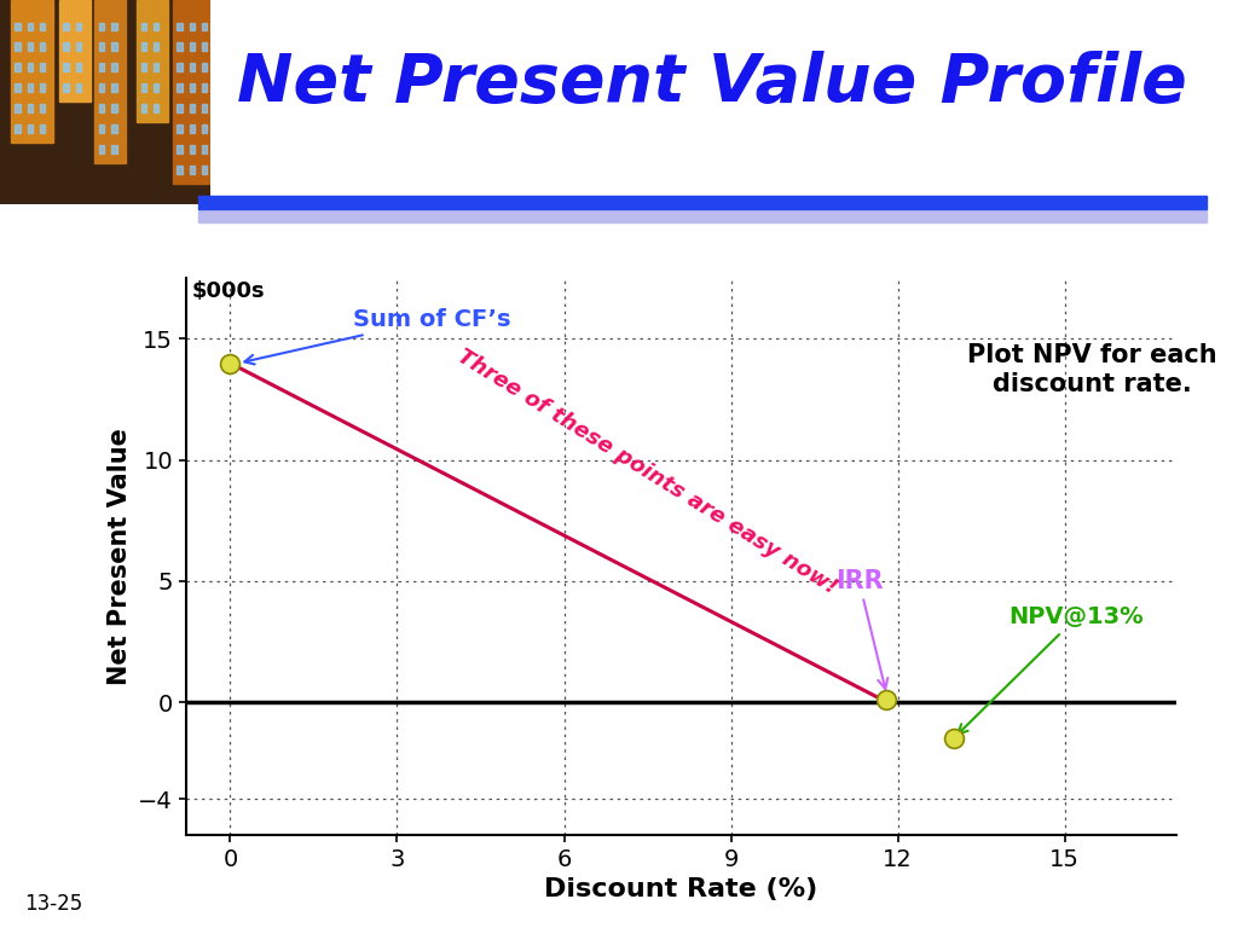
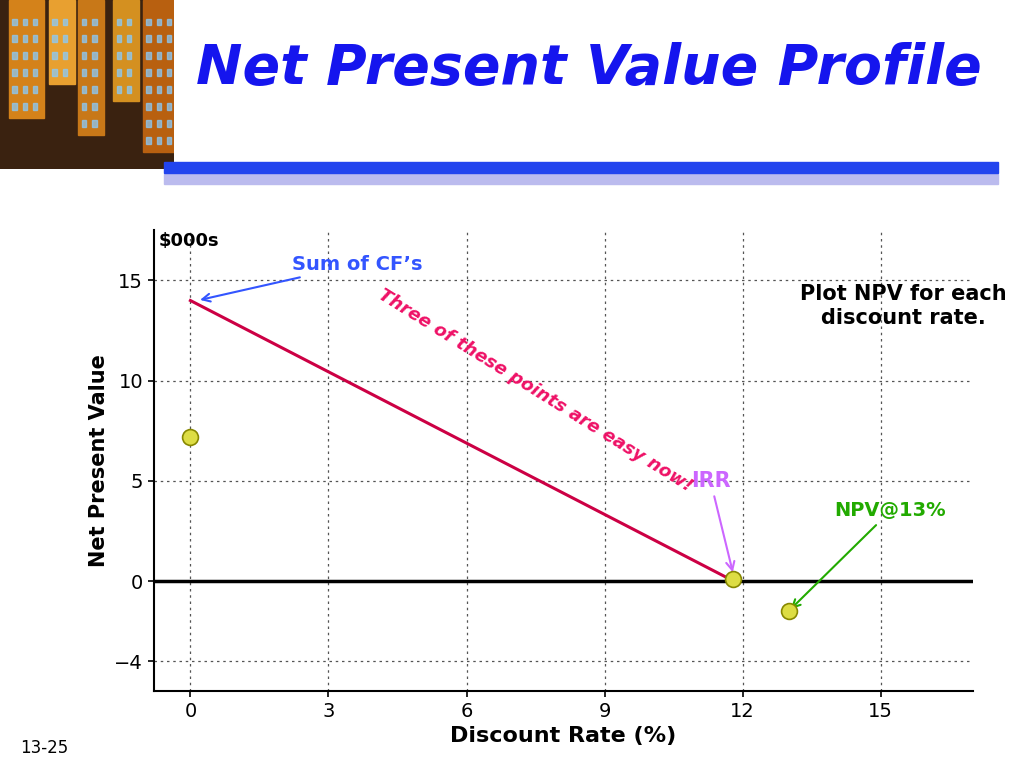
0: 14.0 -> 7.2
